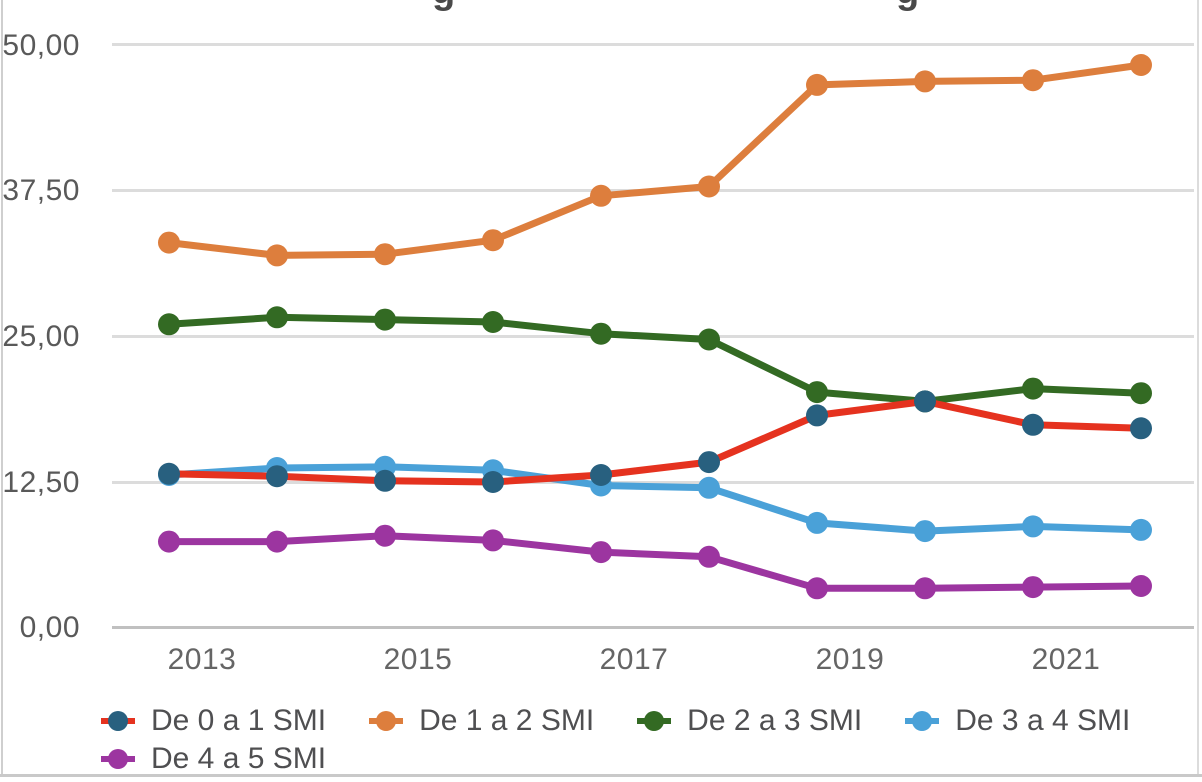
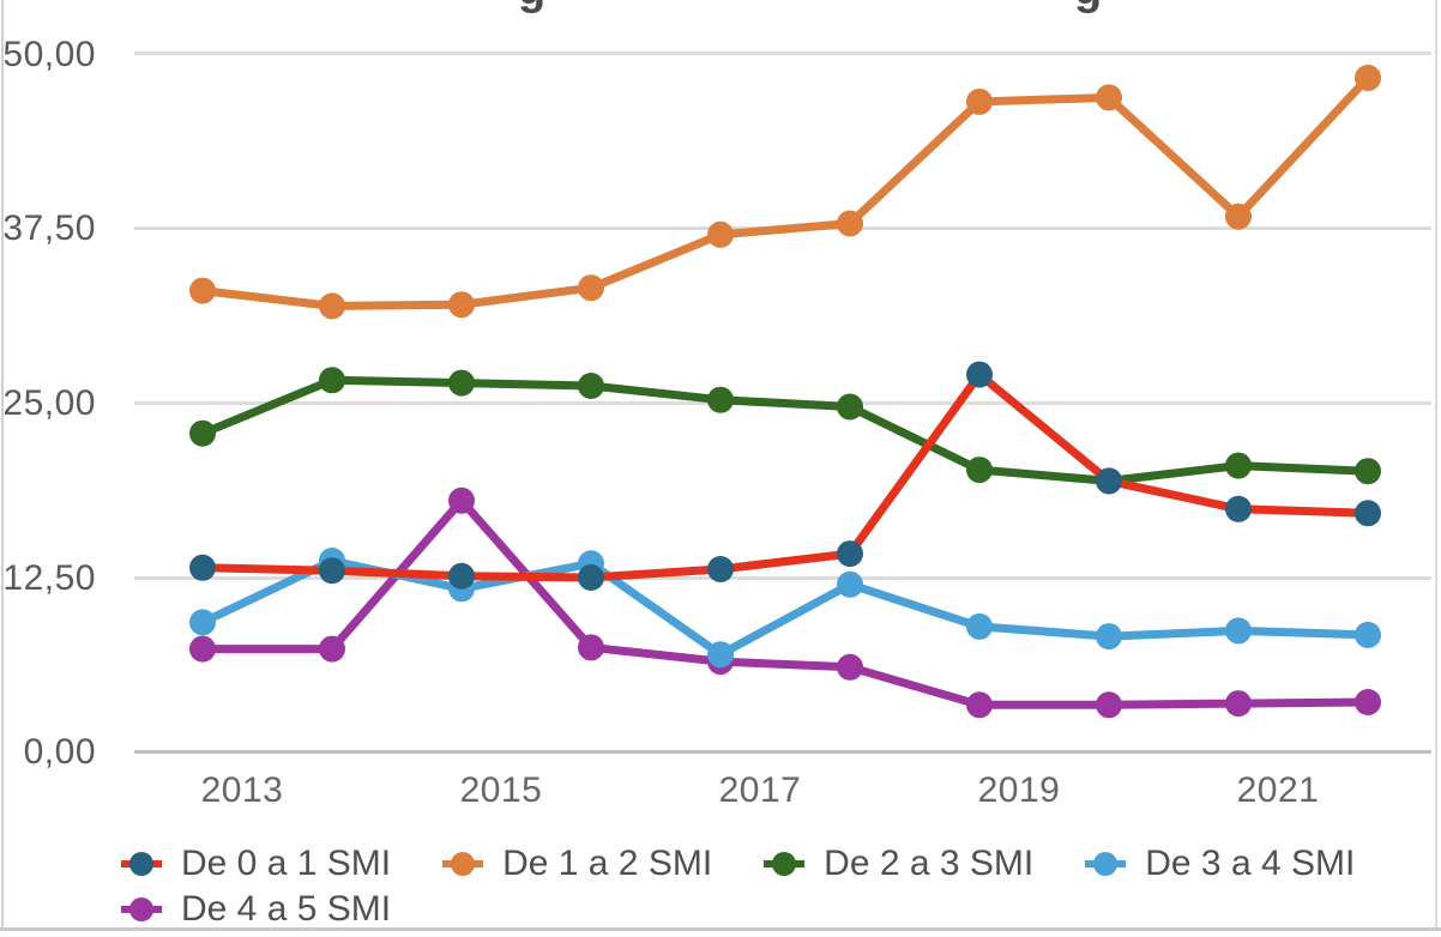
De 2 a 3 SMI/2013: 26,0 -> 22,8
De 3 a 4 SMI/2013: 13,1 -> 9,3
De 3 a 4 SMI/2015: 13,8 -> 11,7
De 4 a 5 SMI/2015: 7,9 -> 18,0
De 3 a 4 SMI/2017: 12,2 -> 7,0
De 0 a 1 SMI/2019: 18,2 -> 27,0
De 1 a 2 SMI/2021: 46,9 -> 38,3
